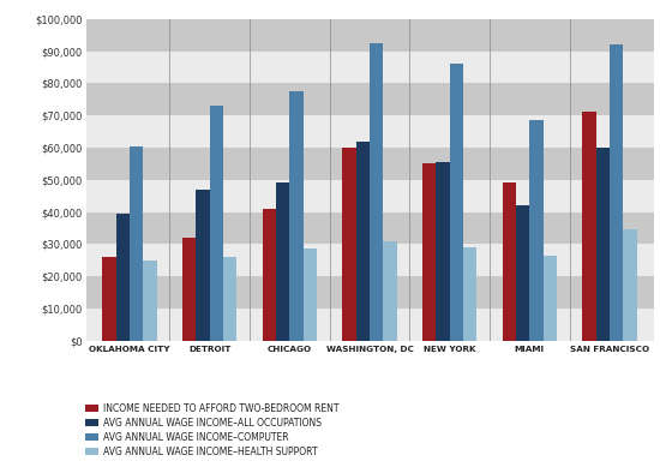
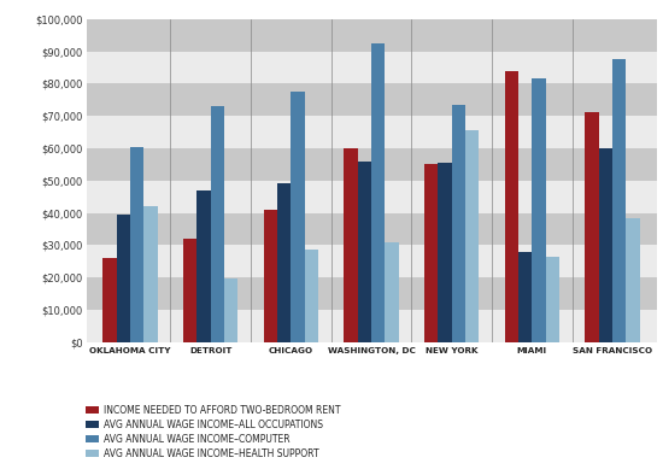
AVG ANNUAL WAGE INCOME–HEALTH SUPPORT/OKLAHOMA CITY: $25,000 -> $42,000
AVG ANNUAL WAGE INCOME–HEALTH SUPPORT/DETROIT: $26,000 -> $19,500
AVG ANNUAL WAGE INCOME–ALL OCCUPATIONS/WASHINGTON, DC: $62,000 -> $56,000
AVG ANNUAL WAGE INCOME–COMPUTER/NEW YORK: $86,000 -> $73,500
AVG ANNUAL WAGE INCOME–HEALTH SUPPORT/NEW YORK: $29,000 -> $65,500
INCOME NEEDED TO AFFORD TWO-BEDROOM RENT/MIAMI: $49,000 -> $84,000
AVG ANNUAL WAGE INCOME–ALL OCCUPATIONS/MIAMI: $42,000 -> $28,000
AVG ANNUAL WAGE INCOME–COMPUTER/MIAMI: $68,500 -> $81,500
AVG ANNUAL WAGE INCOME–COMPUTER/SAN FRANCISCO: $92,000 -> $87,500
AVG ANNUAL WAGE INCOME–HEALTH SUPPORT/SAN FRANCISCO: $34,500 -> $38,500
